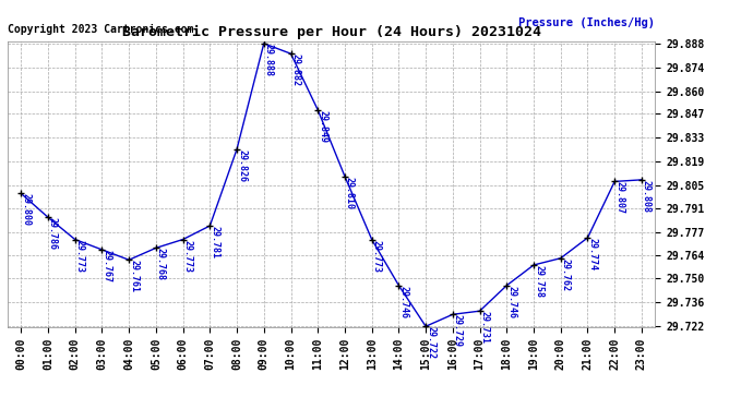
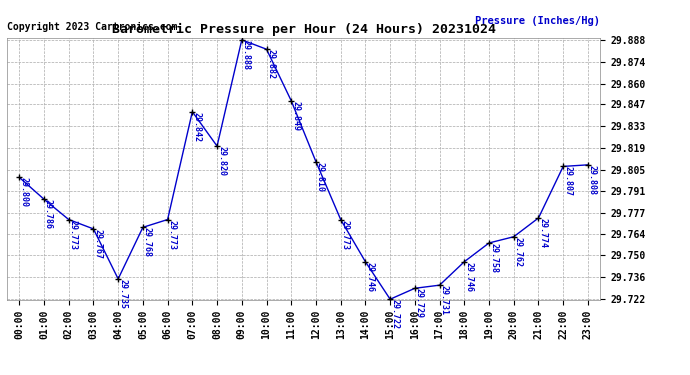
04:00: 29.761 -> 29.735
07:00: 29.781 -> 29.842
08:00: 29.826 -> 29.820
